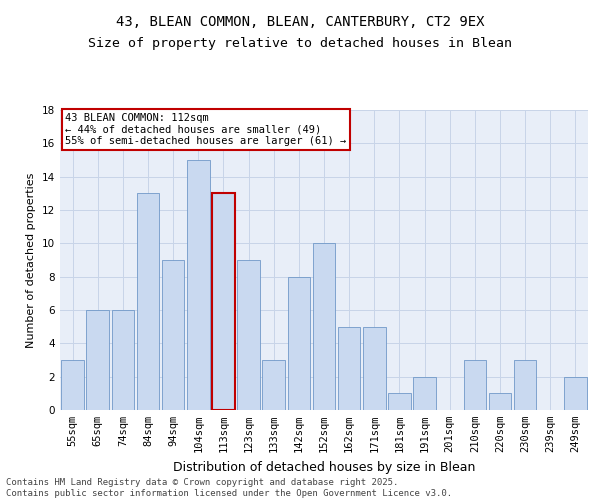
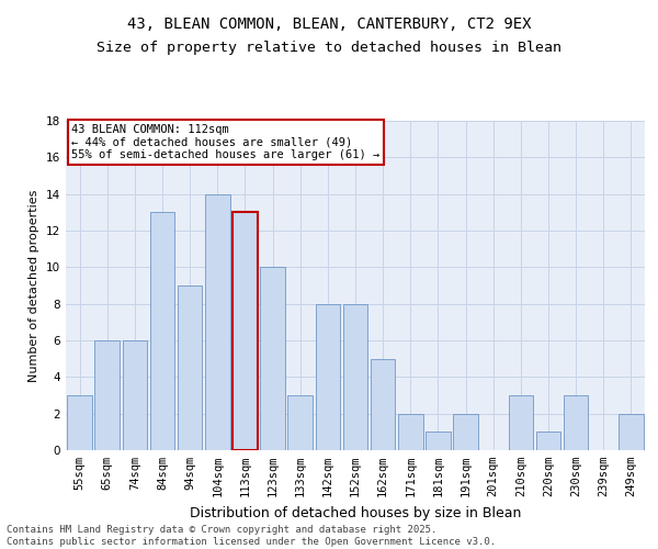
104sqm: 15 -> 14
123sqm: 9 -> 10
152sqm: 10 -> 8
171sqm: 5 -> 2
